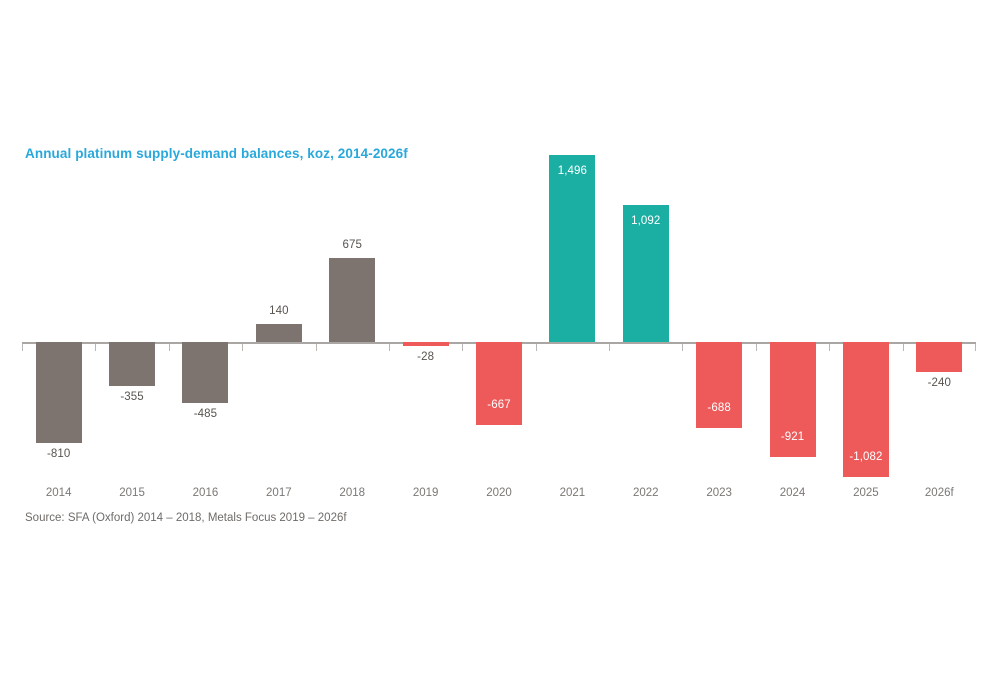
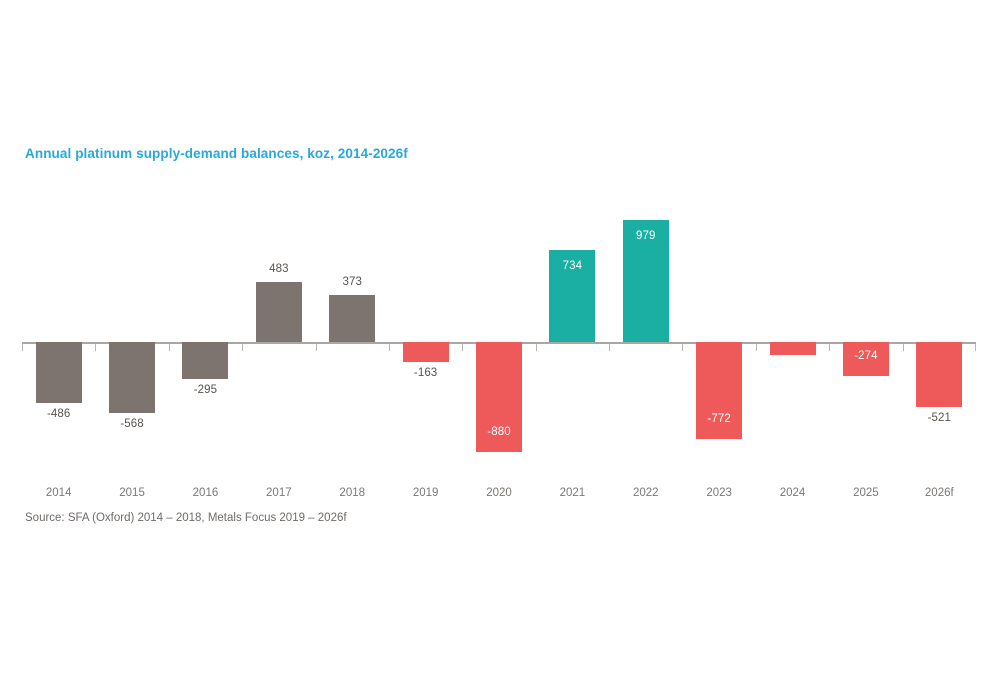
2014: -810 -> -486
2015: -355 -> -568
2016: -485 -> -295
2017: 140 -> 483
2018: 675 -> 373
2019: -28 -> -163
2020: -667 -> -880
2021: 1,496 -> 734
2022: 1,092 -> 979
2023: -688 -> -772
2024: -921 -> -104
2025: -1,082 -> -274
2026f: -240 -> -521
